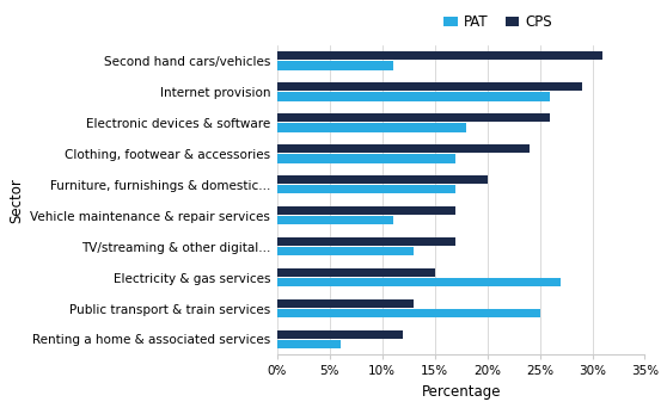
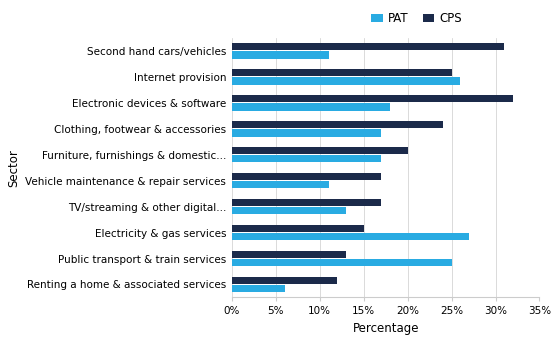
CPS/Internet provision: 29% -> 25%
CPS/Electronic devices & software: 26% -> 32%
